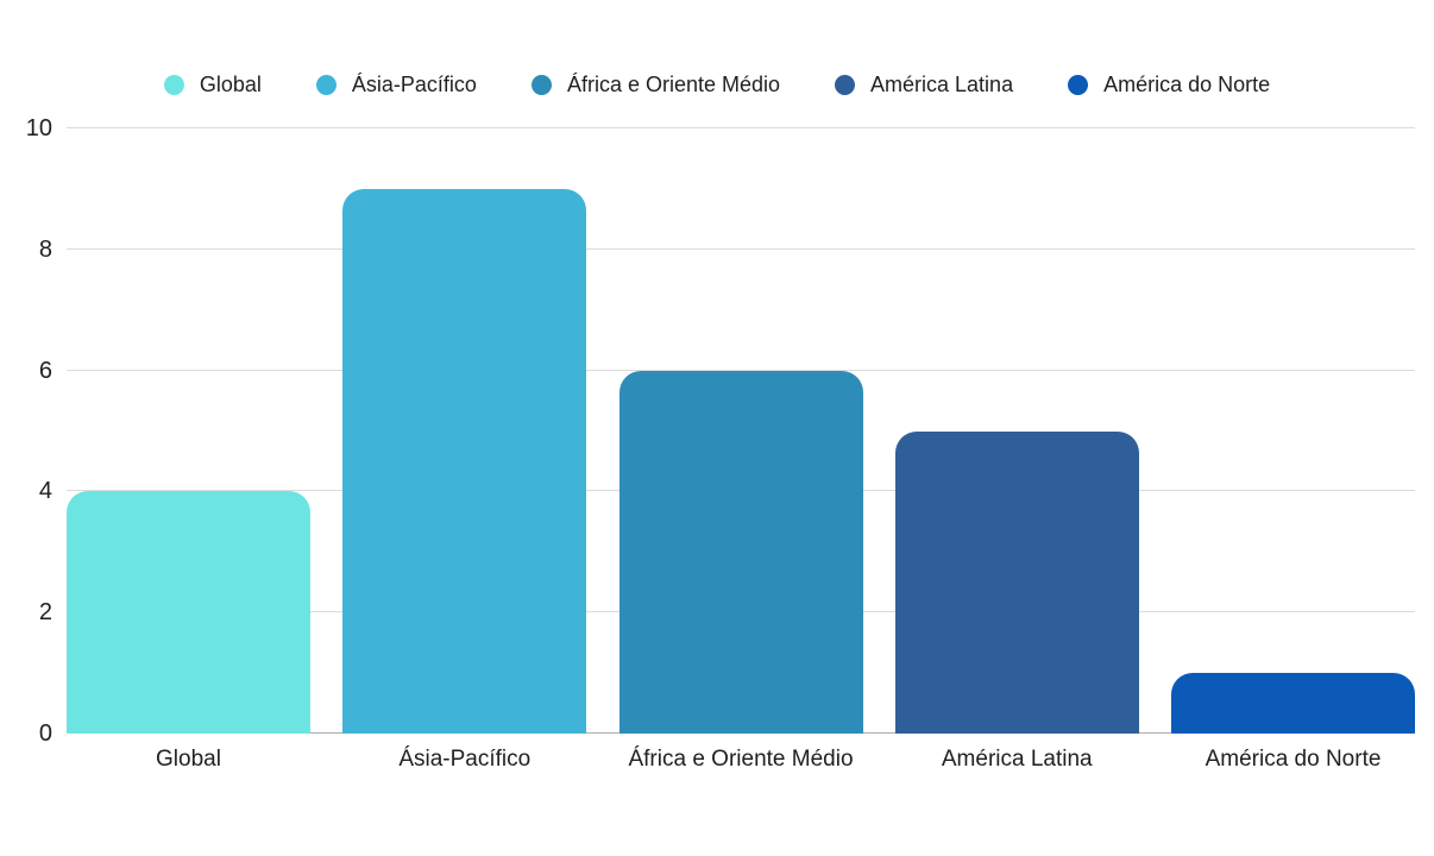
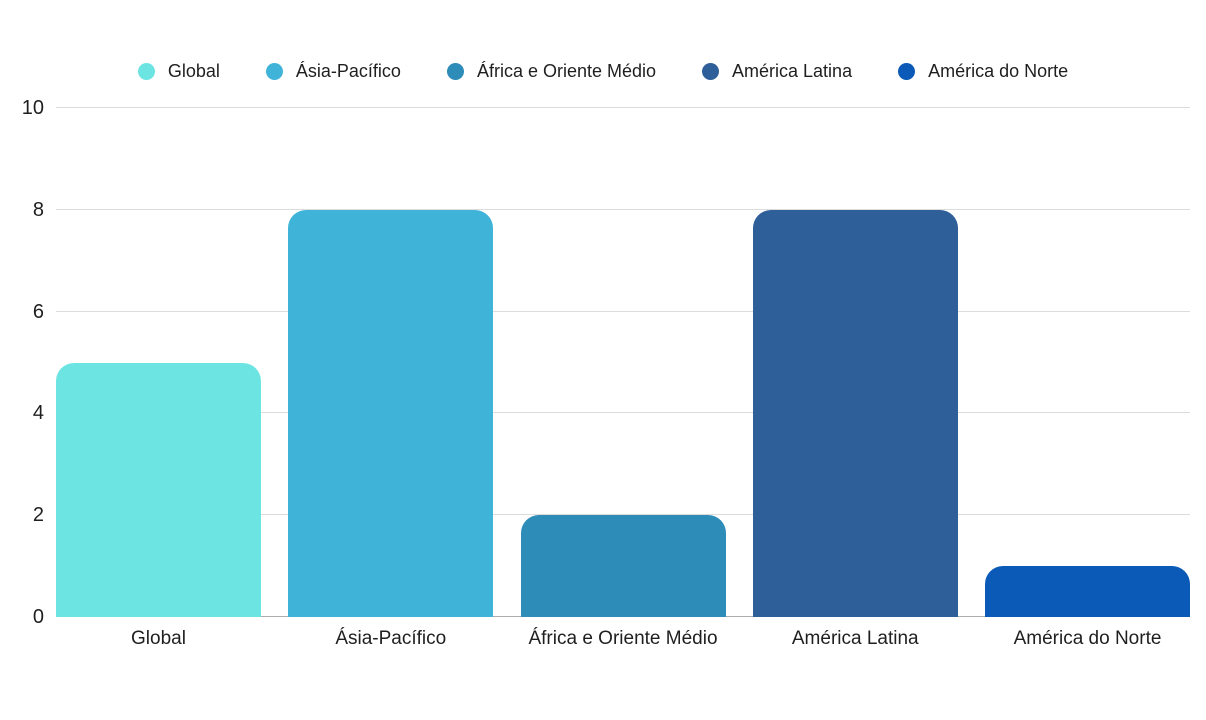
Global: 4 -> 5
Ásia-Pacífico: 9 -> 8
África e Oriente Médio: 6 -> 2
América Latina: 5 -> 8
